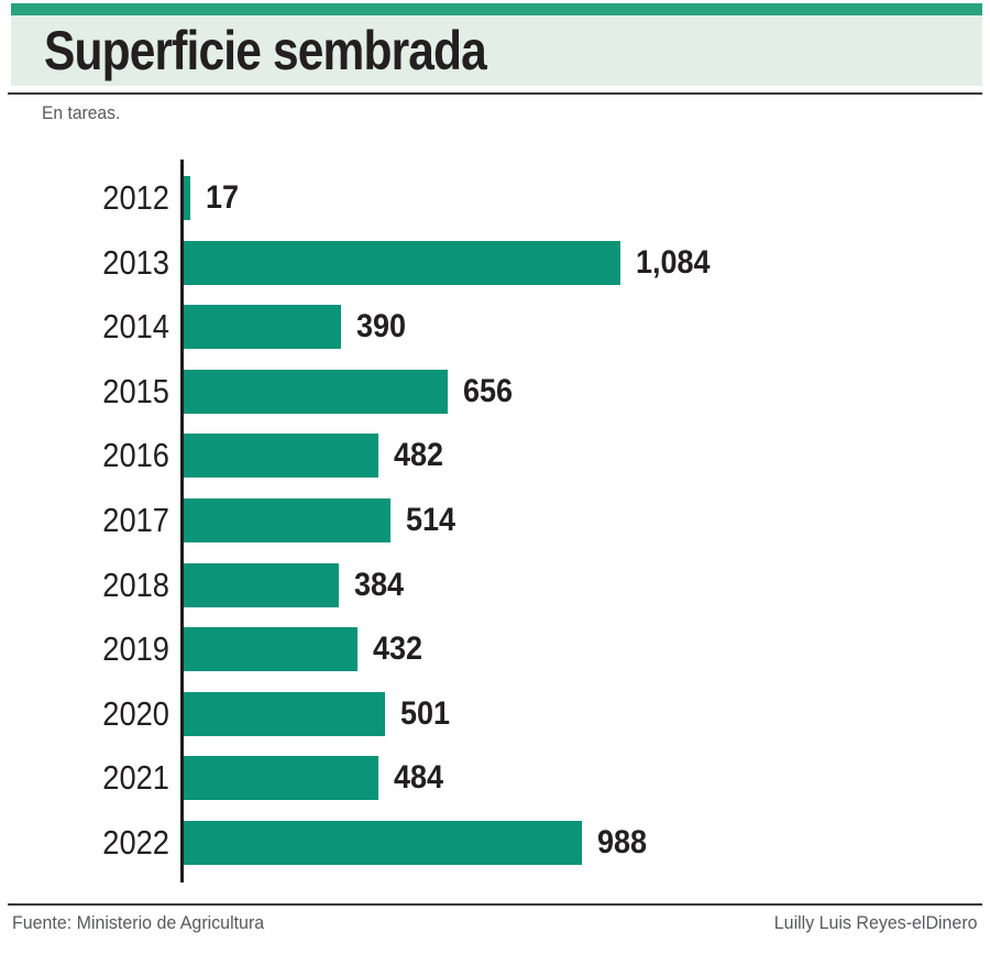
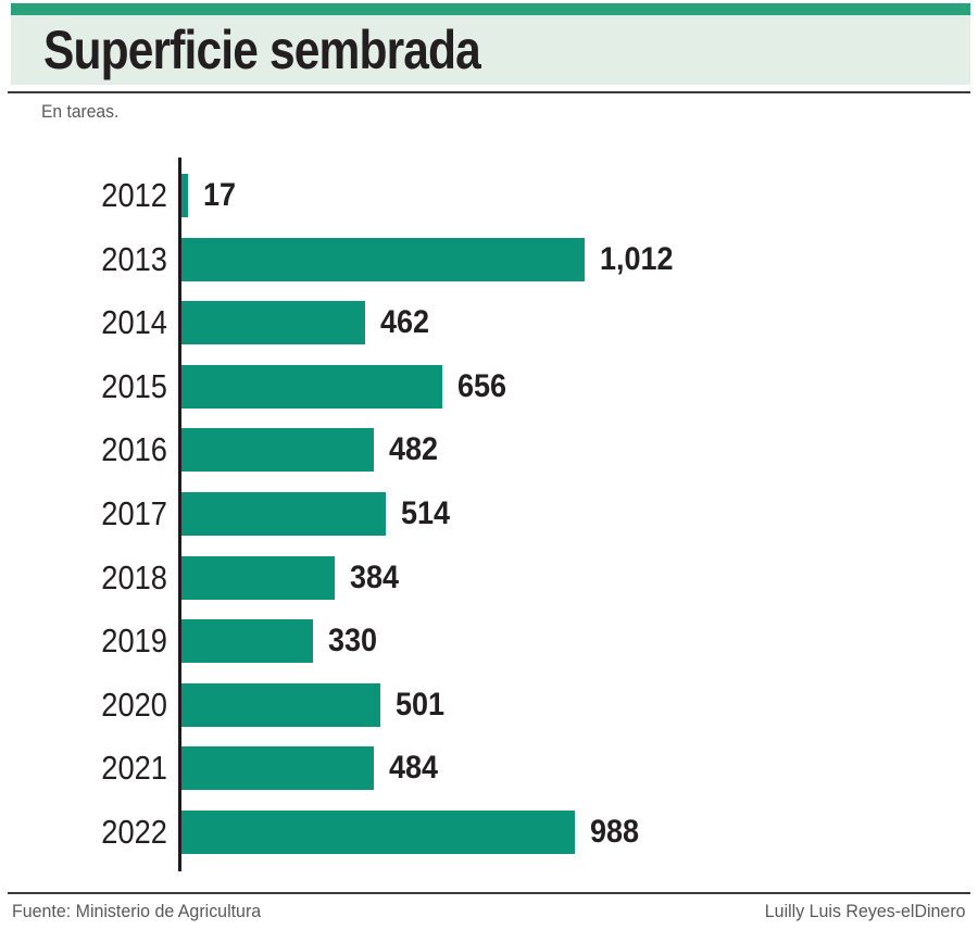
2013: 1,084 -> 1,012
2014: 390 -> 462
2019: 432 -> 330
